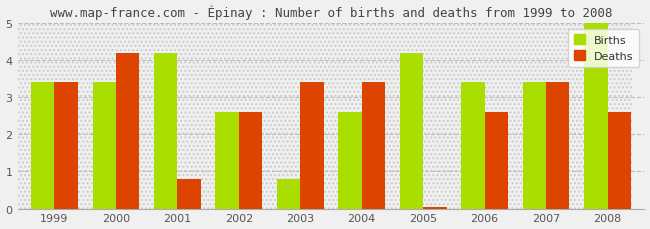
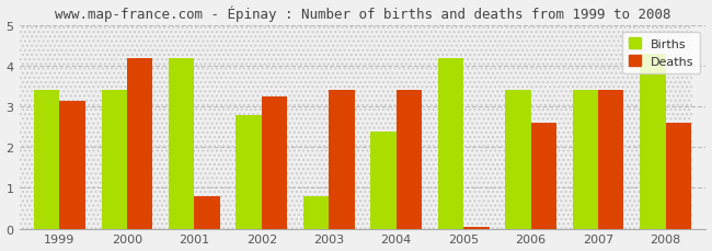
Deaths/1999: 3.40 -> 3.15
Births/2002: 2.6 -> 2.8
Deaths/2002: 2.60 -> 3.25
Births/2004: 2.6 -> 2.4
Births/2008: 5.0 -> 4.3
